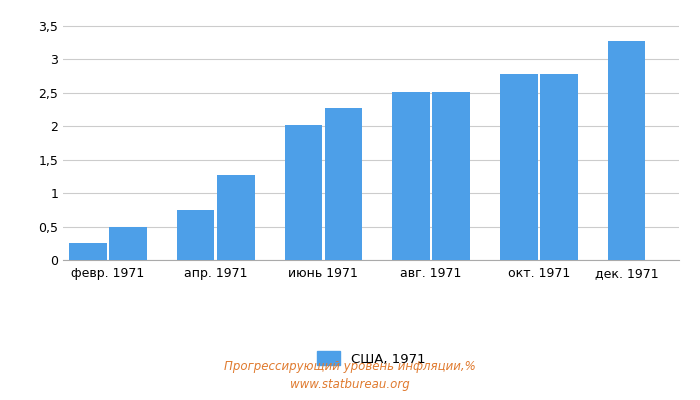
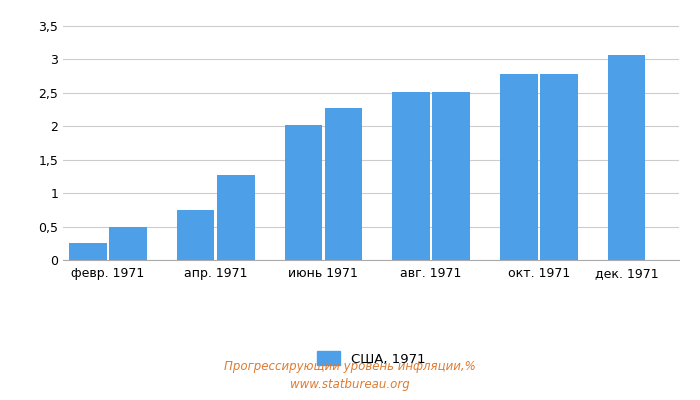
дек. 1971: 3,27 -> 3,06
